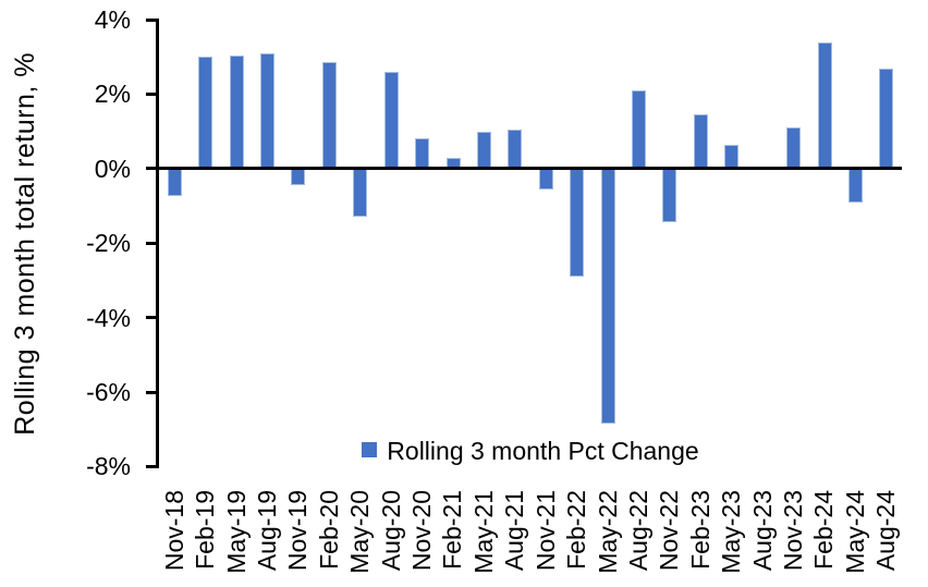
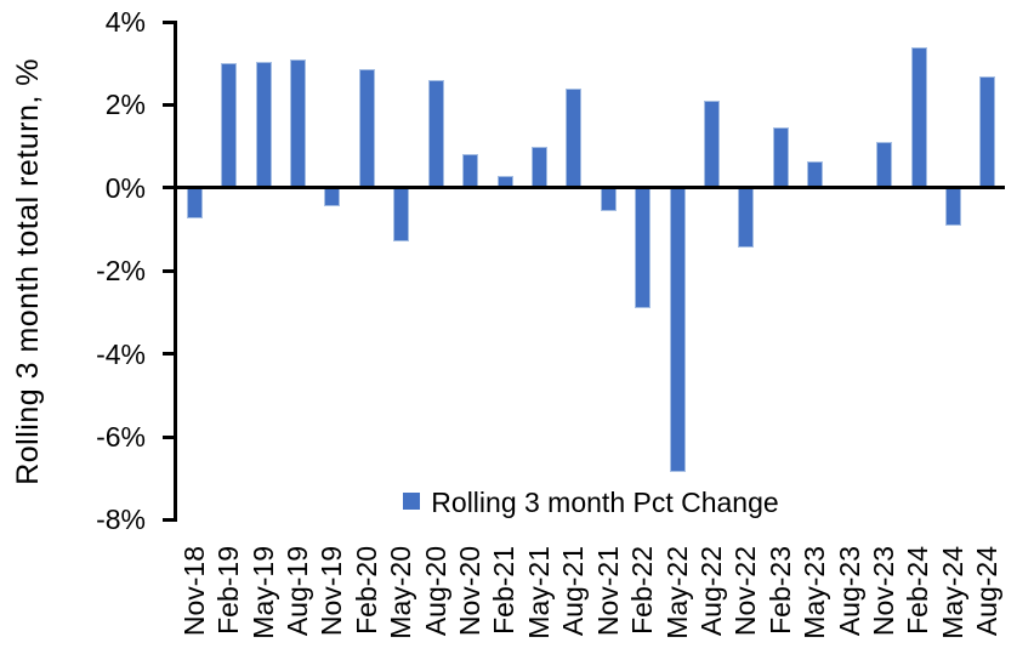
Aug-21: 1.1% -> 2.4%
